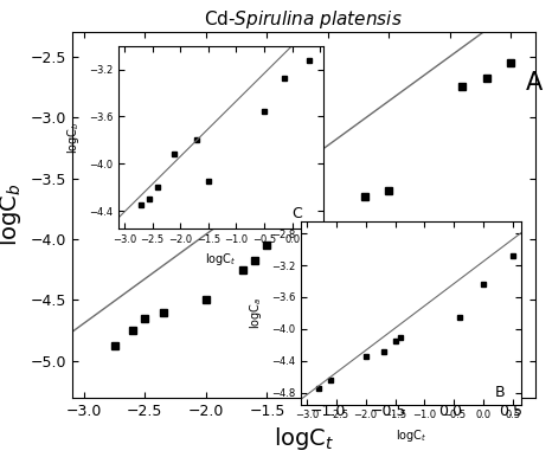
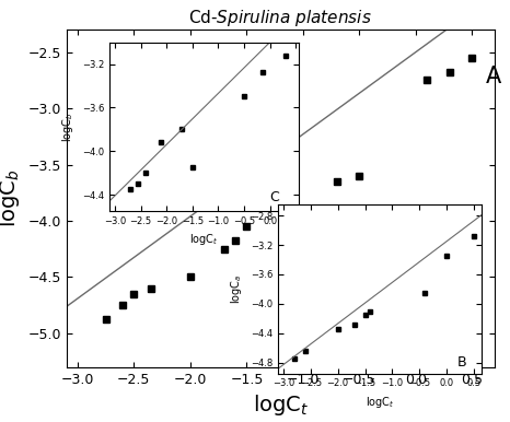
−0.5: -3.56 -> -3.50
0.0: -3.44 -> -3.35
